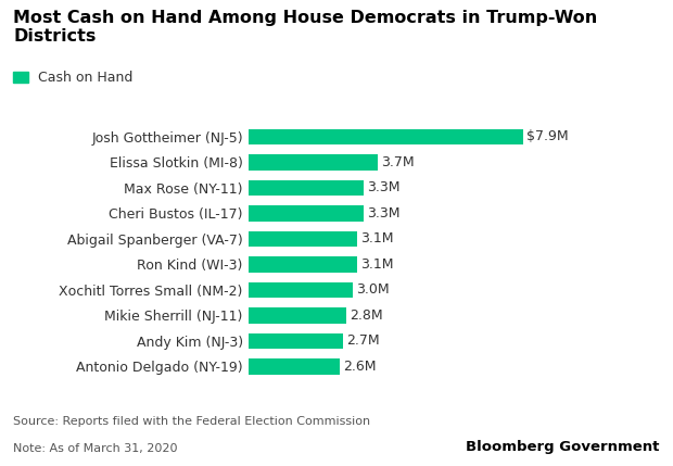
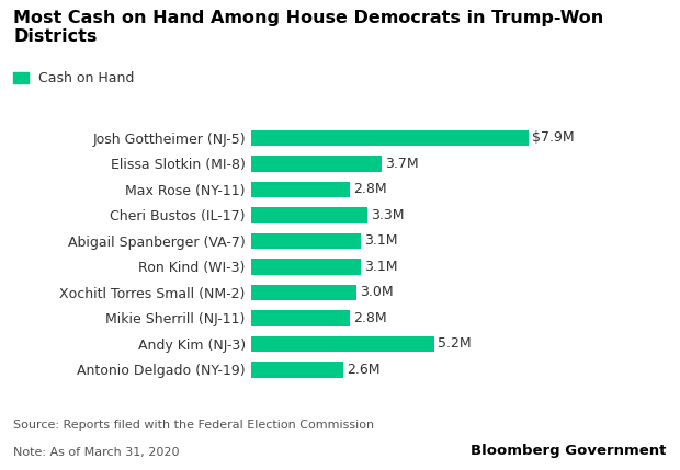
Max Rose (NY-11): 3.3M -> 2.8M
Andy Kim (NJ-3): 2.7M -> 5.2M
